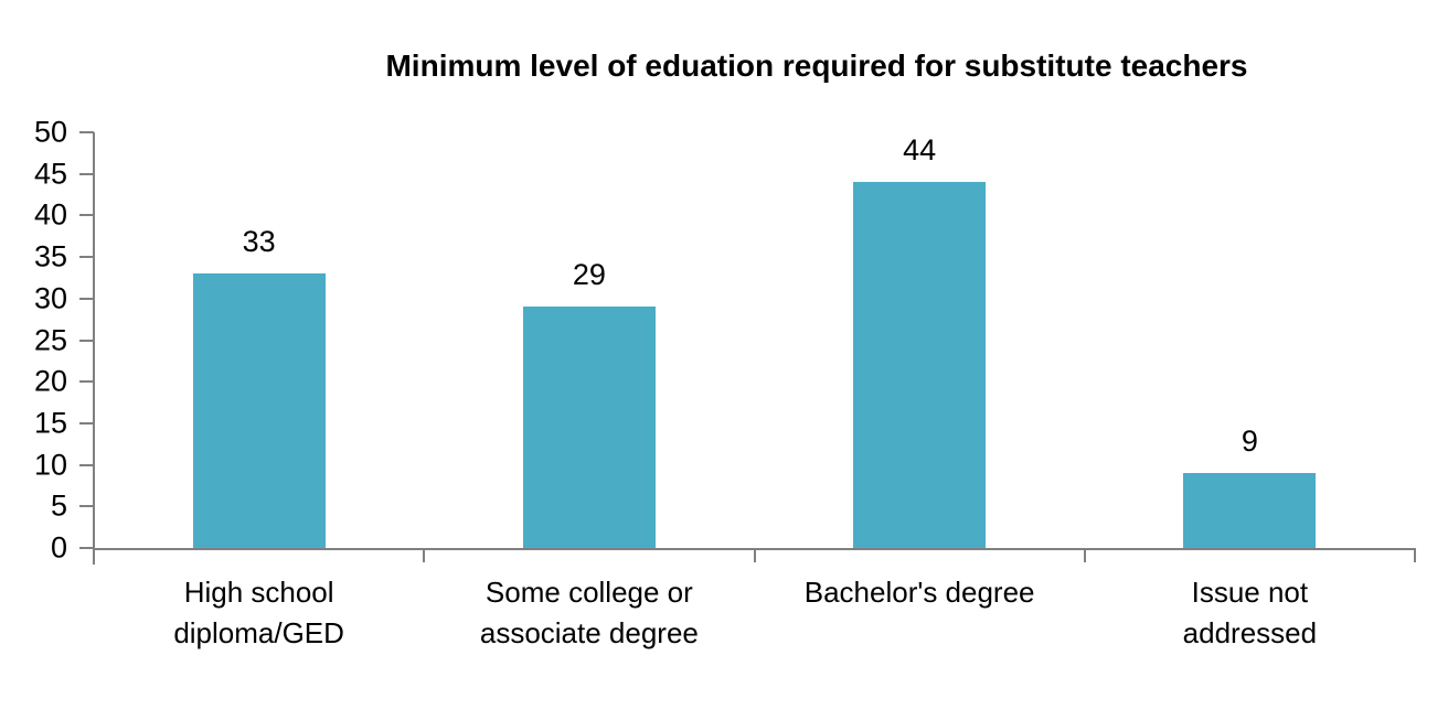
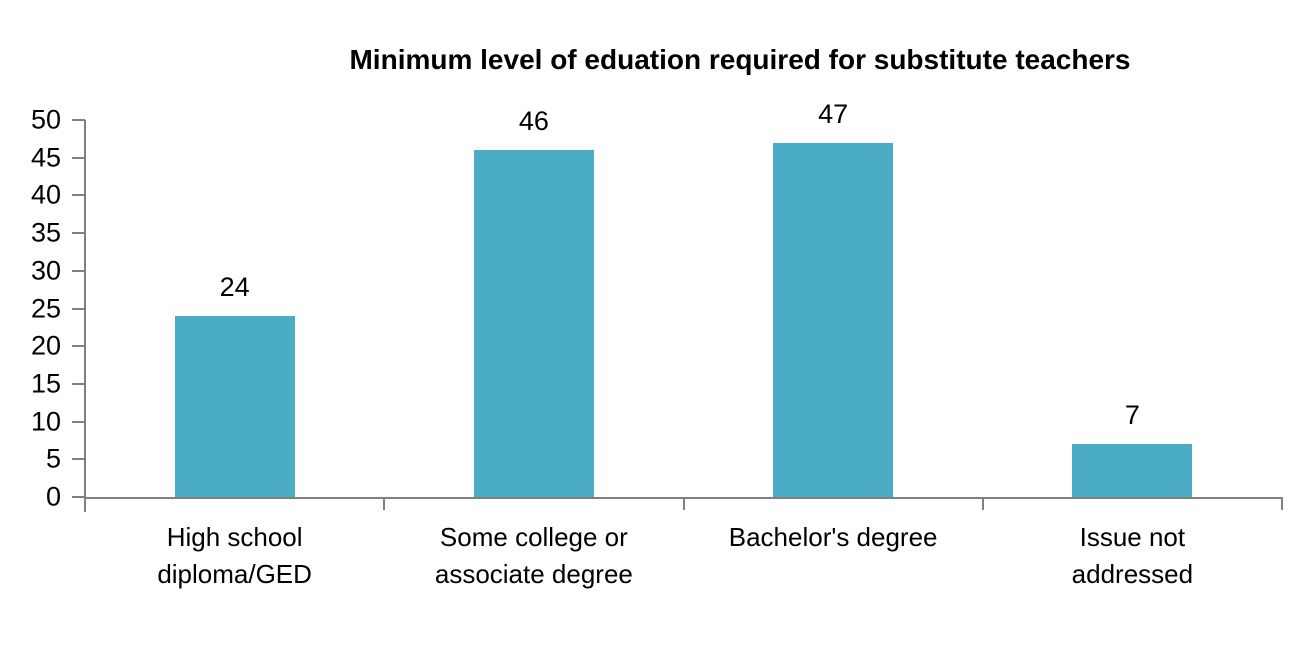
High school diploma/GED: 33 -> 24
Some college or associate degree: 29 -> 46
Bachelor's degree: 44 -> 47
Issue not addressed: 9 -> 7
